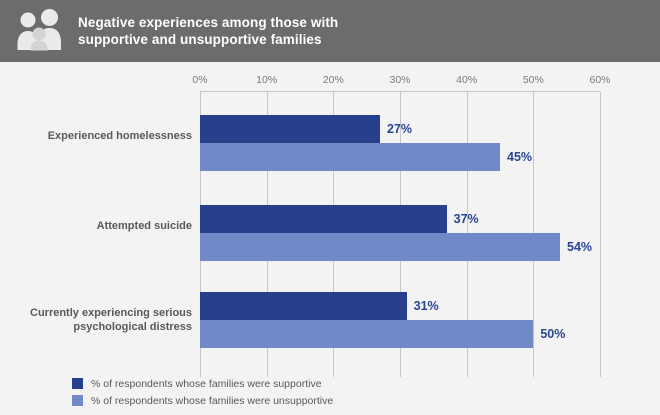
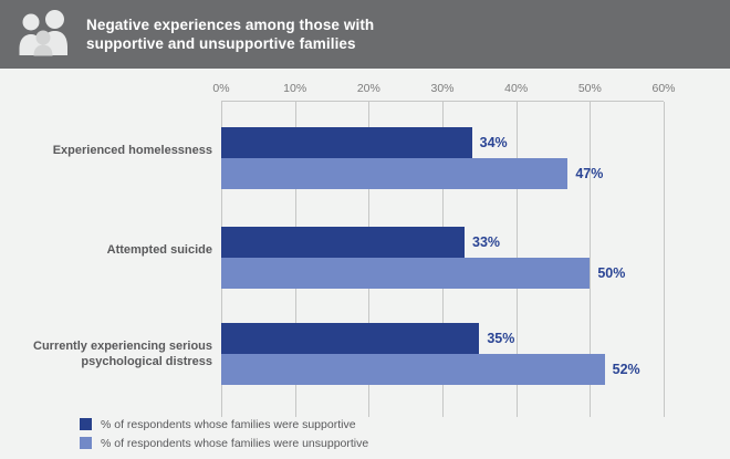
% of respondents whose families were supportive/Experienced homelessness: 27% -> 34%
% of respondents whose families were unsupportive/Experienced homelessness: 45% -> 47%
% of respondents whose families were supportive/Attempted suicide: 37% -> 33%
% of respondents whose families were unsupportive/Attempted suicide: 54% -> 50%
% of respondents whose families were supportive/Currently experiencing serious psychological distress: 31% -> 35%
% of respondents whose families were unsupportive/Currently experiencing serious psychological distress: 50% -> 52%
